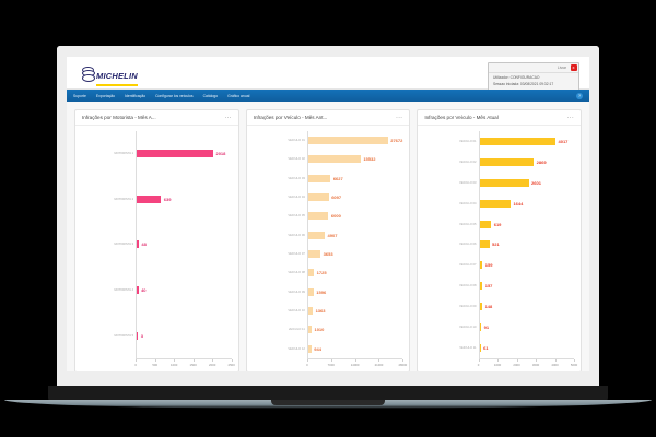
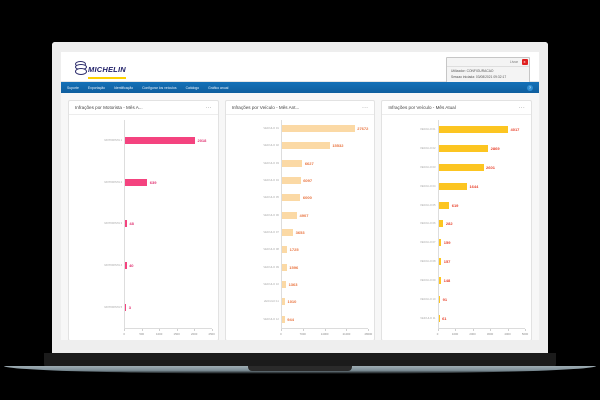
Infrações por Veículo - Mês Atual/VEICULO 06: 521 -> 282
